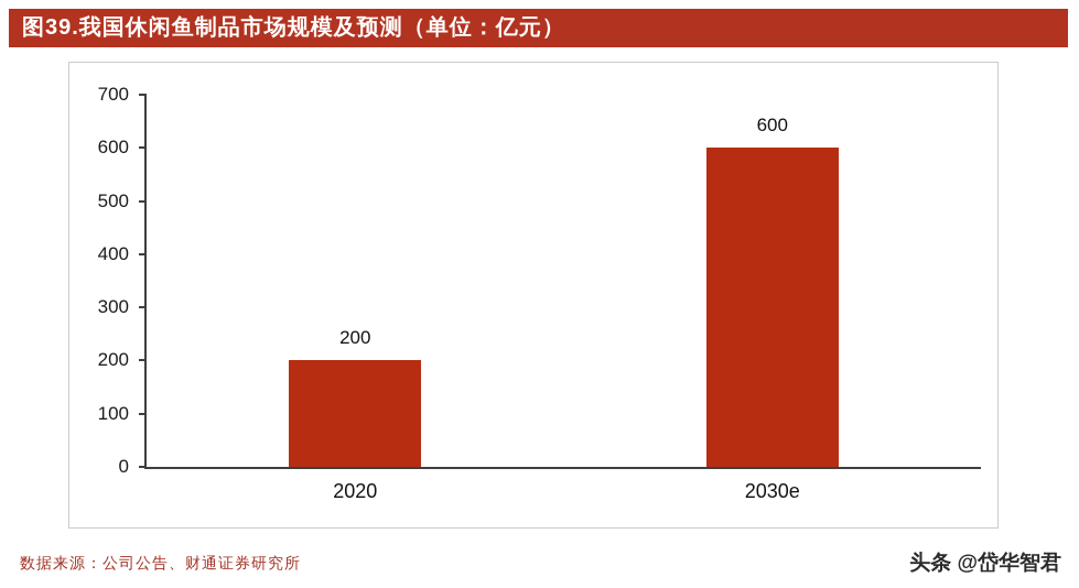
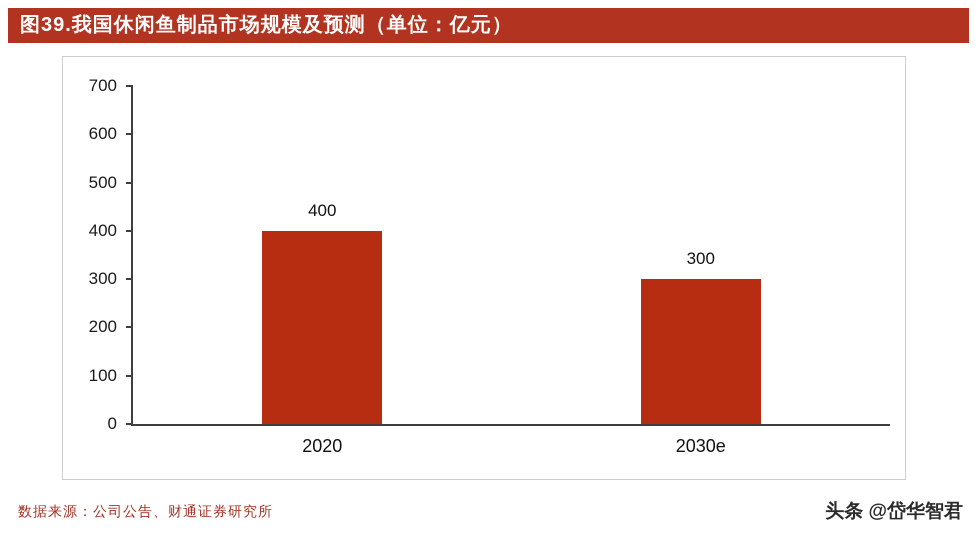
2020: 200 -> 400
2030e: 600 -> 300
